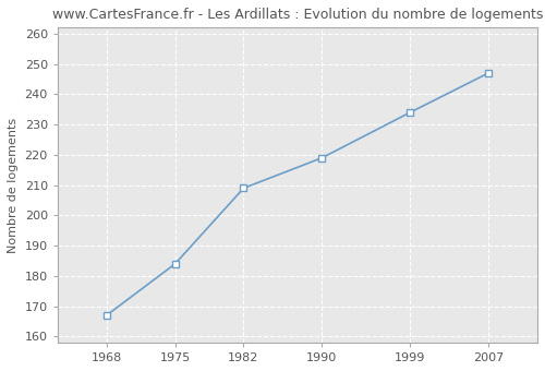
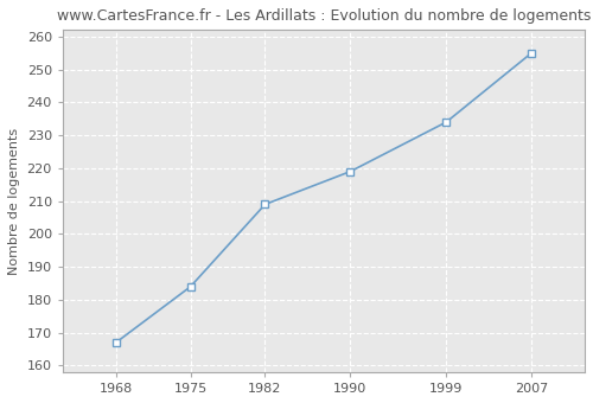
2007: 247 -> 255
